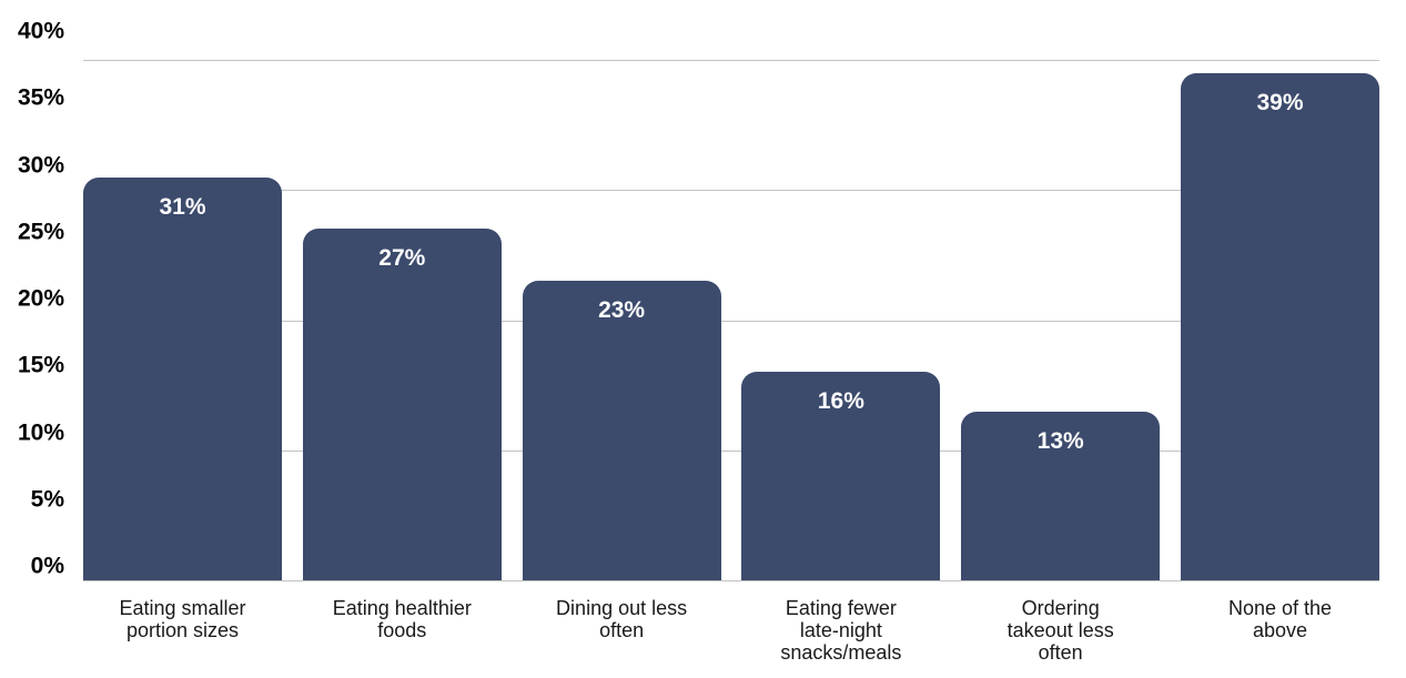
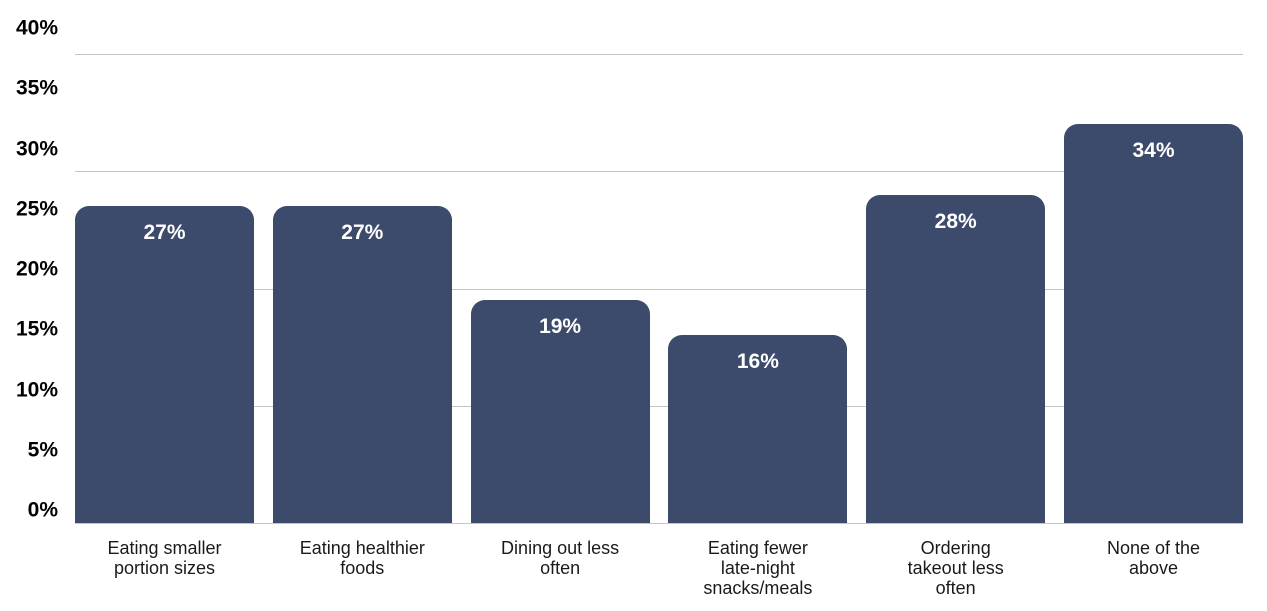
Eating smaller portion sizes: 31% -> 27%
Dining out less often: 23% -> 19%
Ordering takeout less often: 13% -> 28%
None of the above: 39% -> 34%
